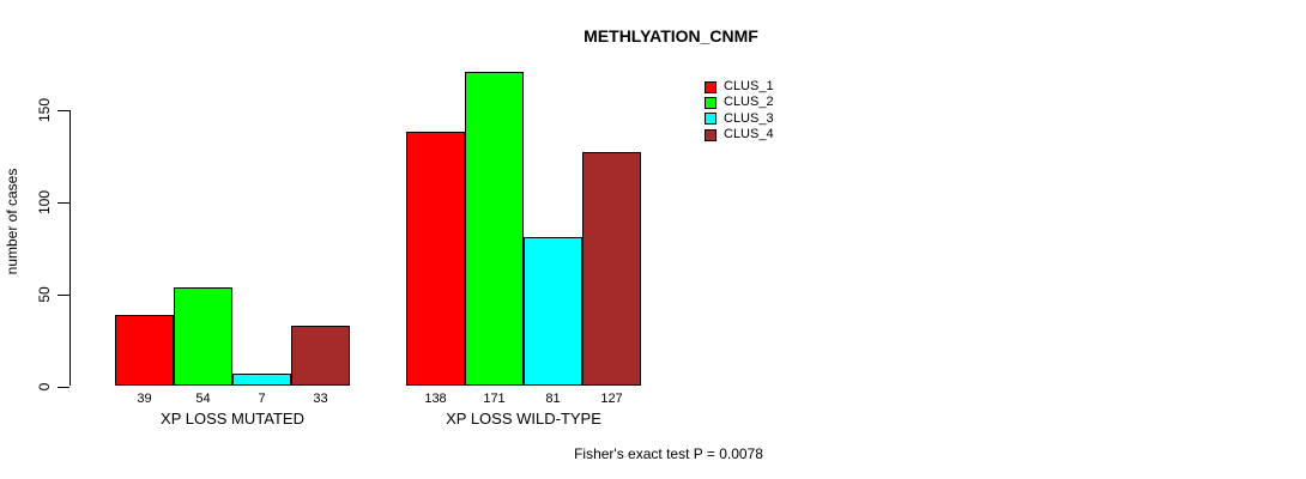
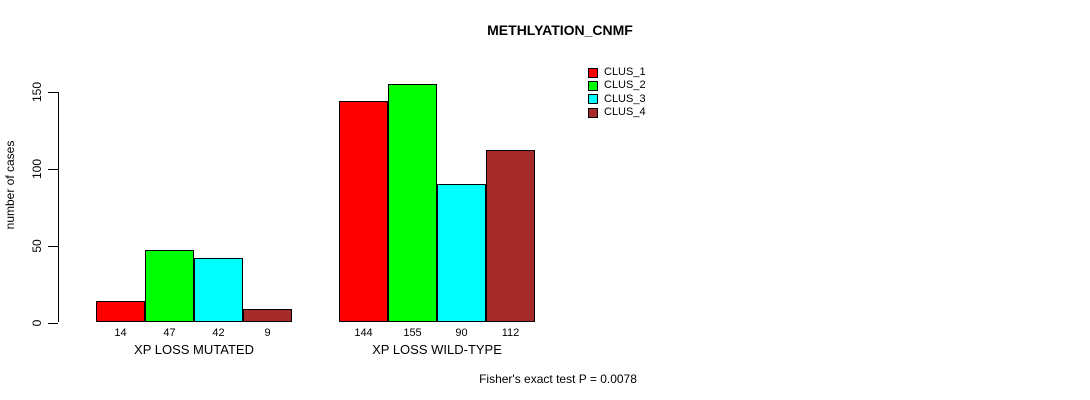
CLUS_1/XP LOSS MUTATED: 39 -> 14
CLUS_2/XP LOSS MUTATED: 54 -> 47
CLUS_3/XP LOSS MUTATED: 7 -> 42
CLUS_4/XP LOSS MUTATED: 33 -> 9
CLUS_1/XP LOSS WILD-TYPE: 138 -> 144
CLUS_2/XP LOSS WILD-TYPE: 171 -> 155
CLUS_3/XP LOSS WILD-TYPE: 81 -> 90
CLUS_4/XP LOSS WILD-TYPE: 127 -> 112
